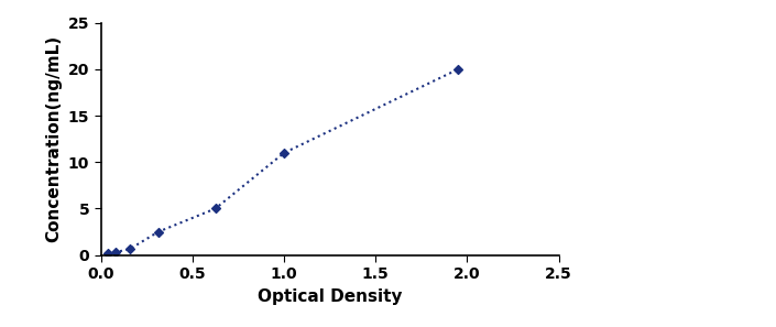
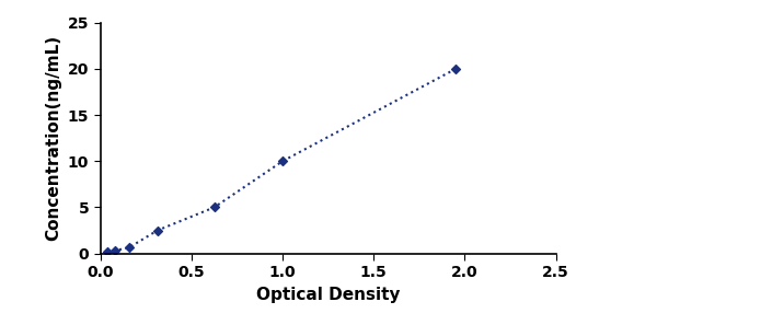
1.0: 11.0 -> 10.0
